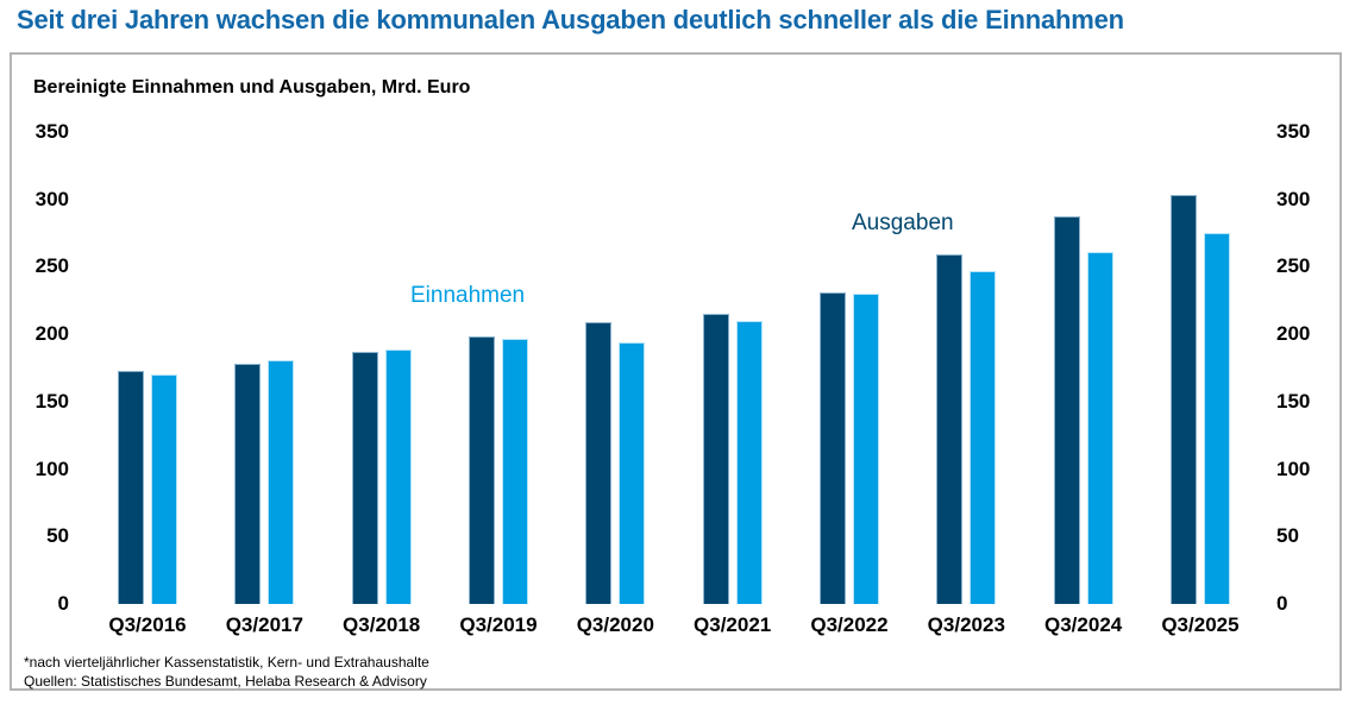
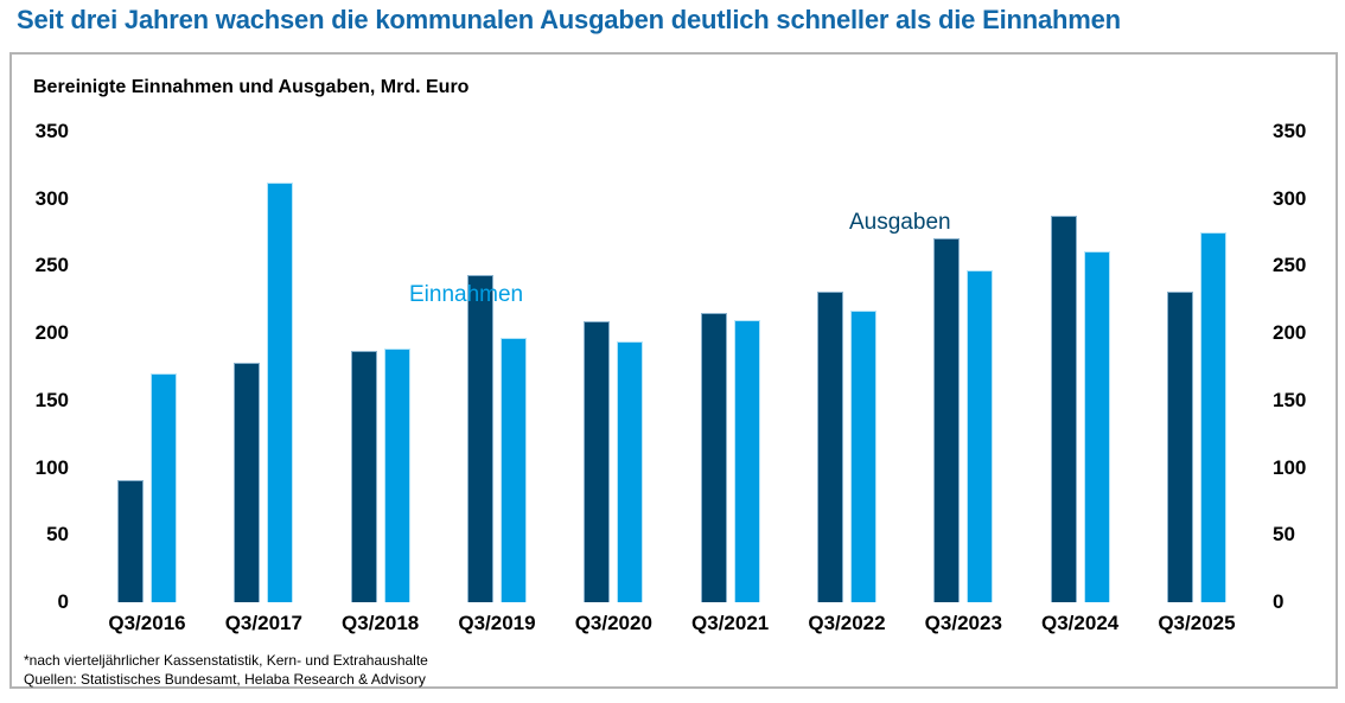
Ausgaben/Q3/2016: 173 -> 91
Einnahmen/Q3/2017: 181 -> 312
Ausgaben/Q3/2019: 198 -> 243
Einnahmen/Q3/2022: 230 -> 217
Ausgaben/Q3/2023: 259 -> 271
Ausgaben/Q3/2025: 303 -> 231
